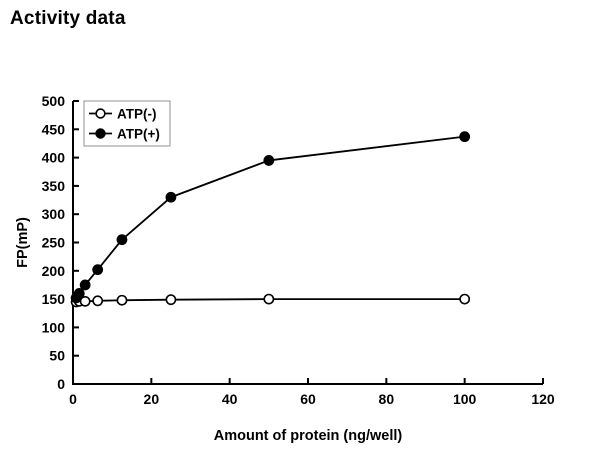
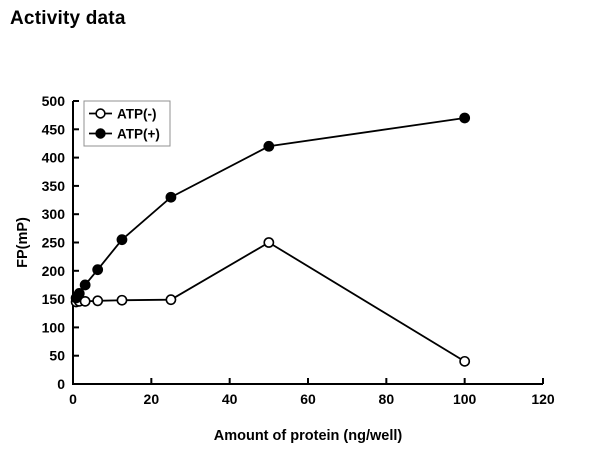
ATP(-)/50: 150 -> 250
ATP(+)/50: 400 -> 420
ATP(-)/100: 150 -> 40
ATP(+)/100: 440 -> 470
